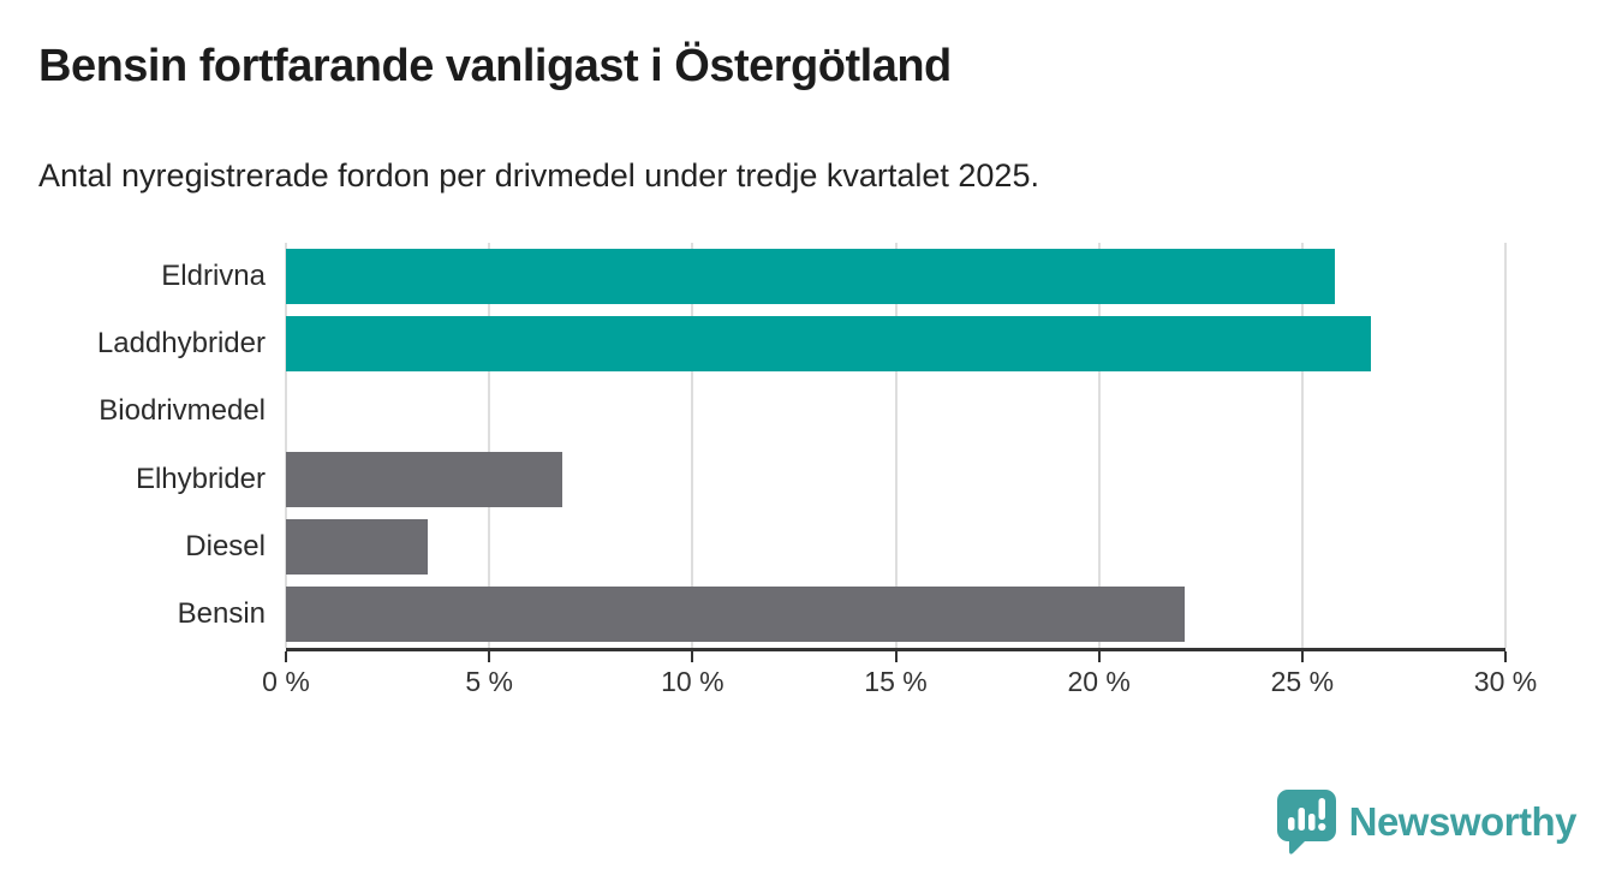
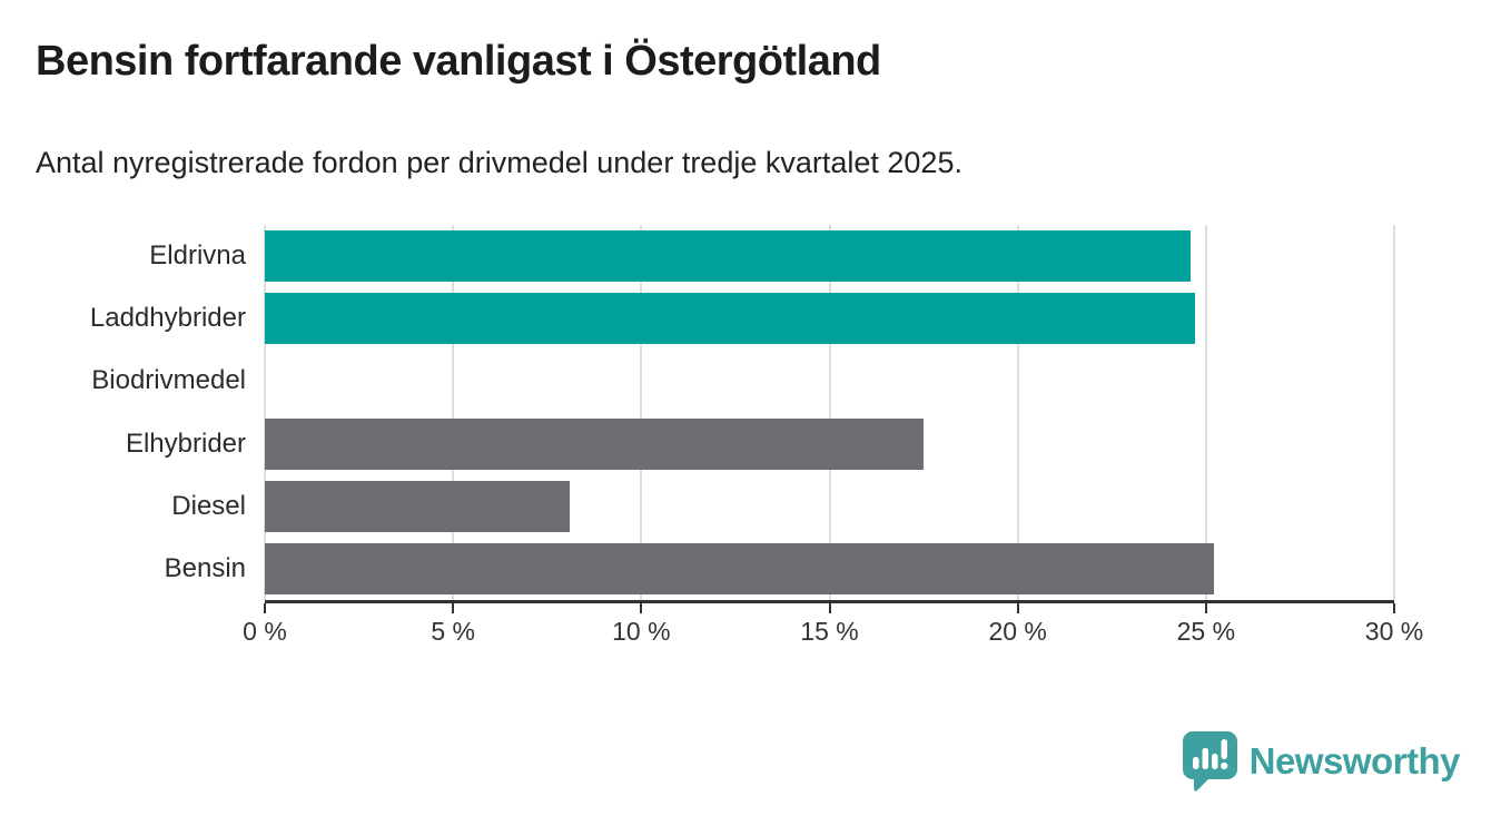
Eldrivna: 25.8% -> 24.6%
Laddhybrider: 26.7% -> 24.7%
Elhybrider: 6.8% -> 17.5%
Diesel: 3.5% -> 8.1%
Bensin: 22.1% -> 25.2%
